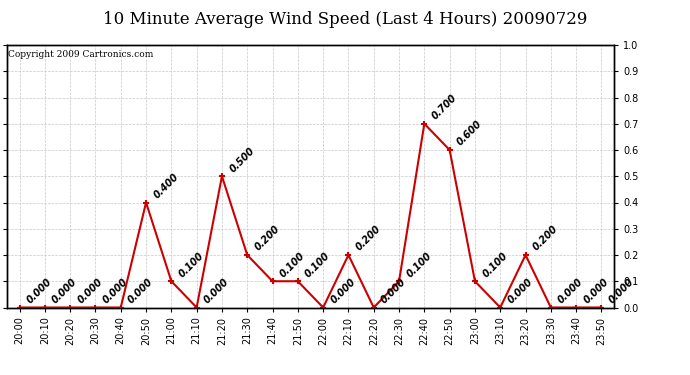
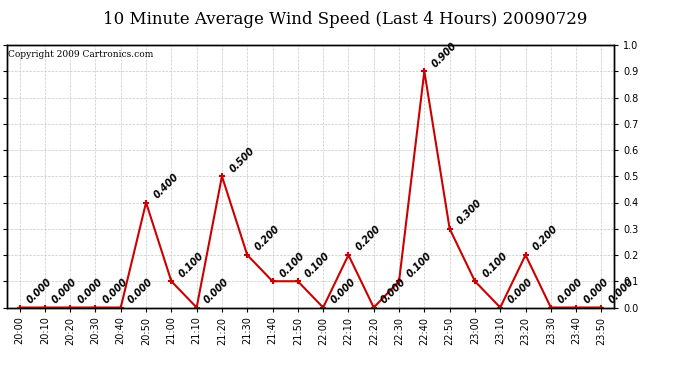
22:40: 0.700 -> 0.900
22:50: 0.600 -> 0.300
